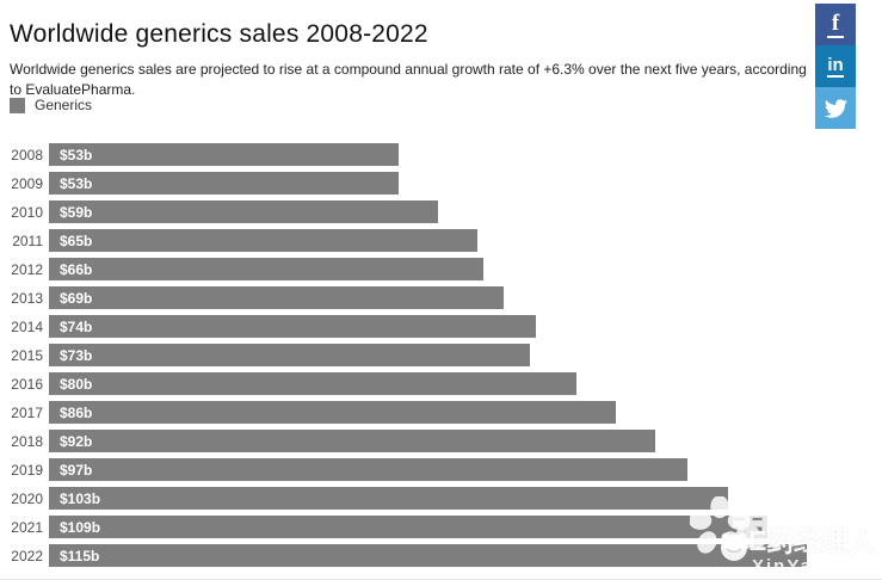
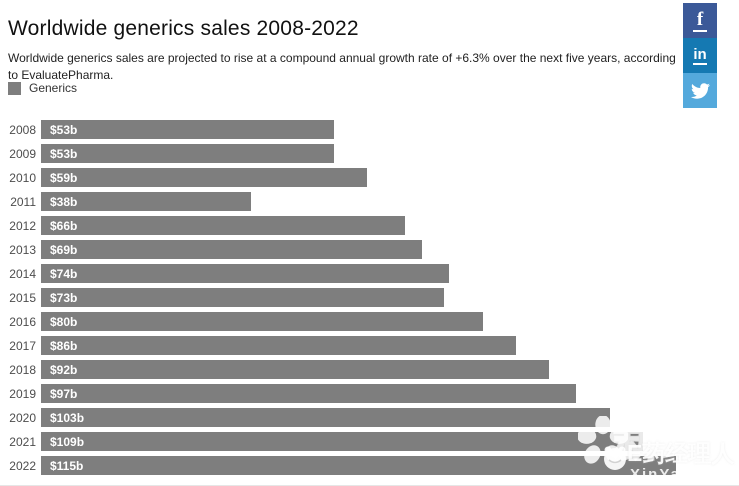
2011: $65b -> $38b
